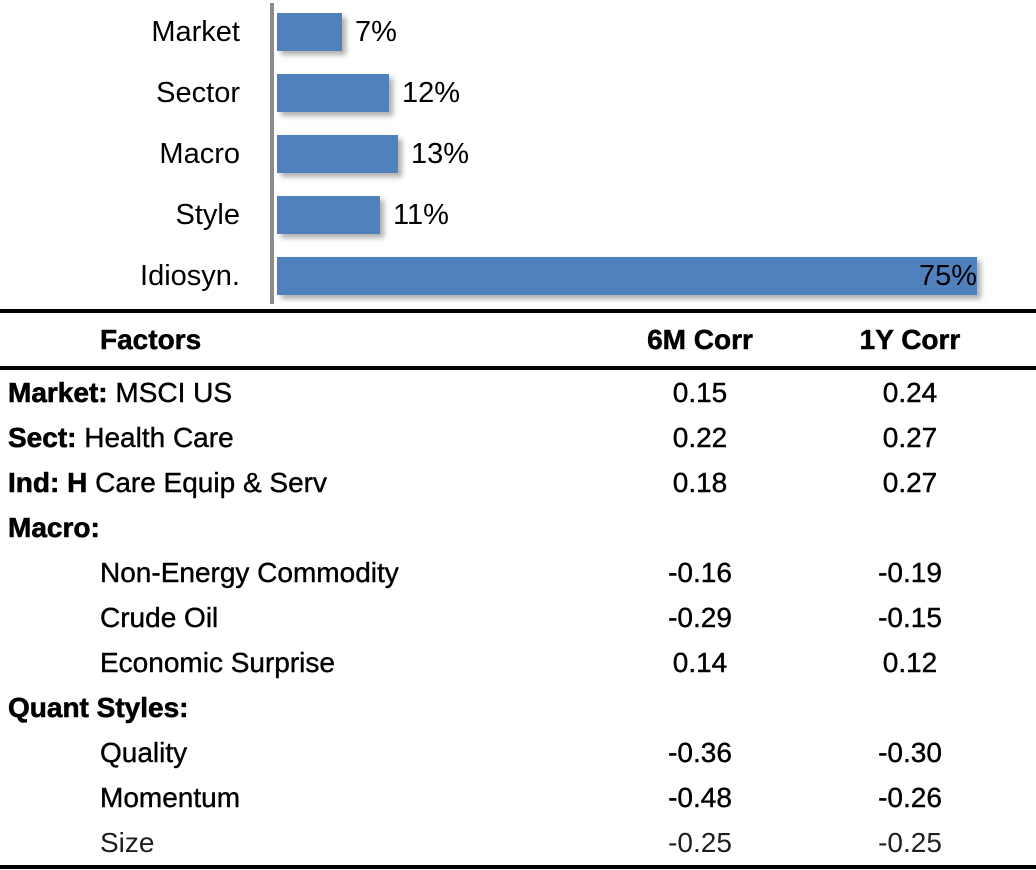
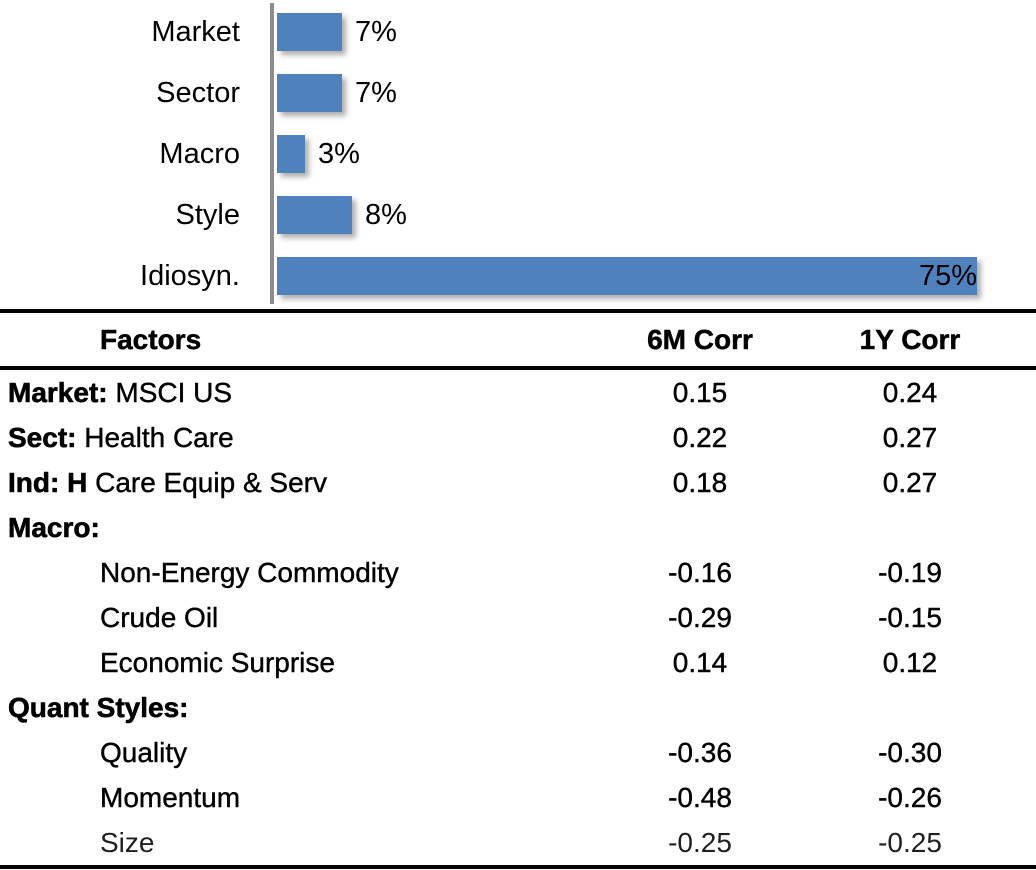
Sector: 12% -> 7%
Macro: 13% -> 3%
Style: 11% -> 8%
